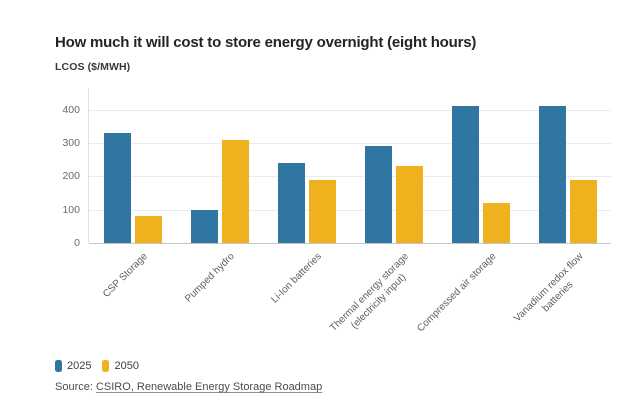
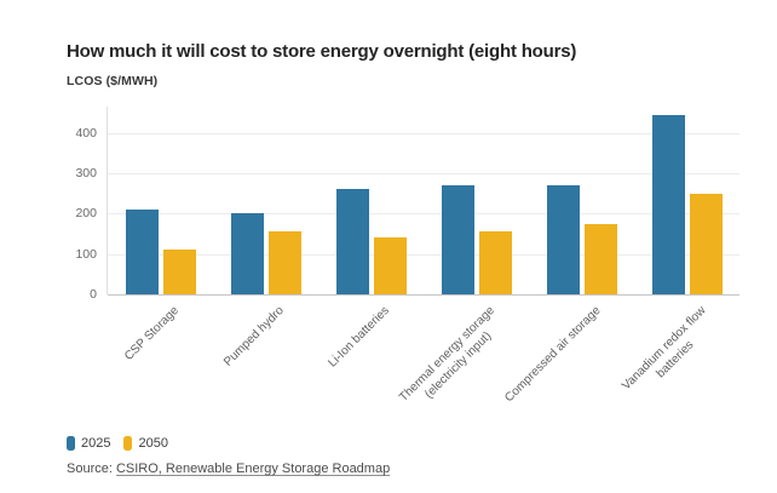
2025/CSP Storage: 330 -> 210
2050/CSP Storage: 80 -> 110
2025/Pumped hydro: 100 -> 200
2050/Pumped hydro: 310 -> 160
2025/Li-Ion batteries: 240 -> 260
2050/Li-Ion batteries: 190 -> 140
2025/Thermal energy storage (electricity input): 290 -> 270
2050/Thermal energy storage (electricity input): 230 -> 160
2025/Compressed air storage: 410 -> 270
2050/Compressed air storage: 120 -> 180
2025/Vanadium redox flow batteries: 410 -> 440
2050/Vanadium redox flow batteries: 190 -> 250
